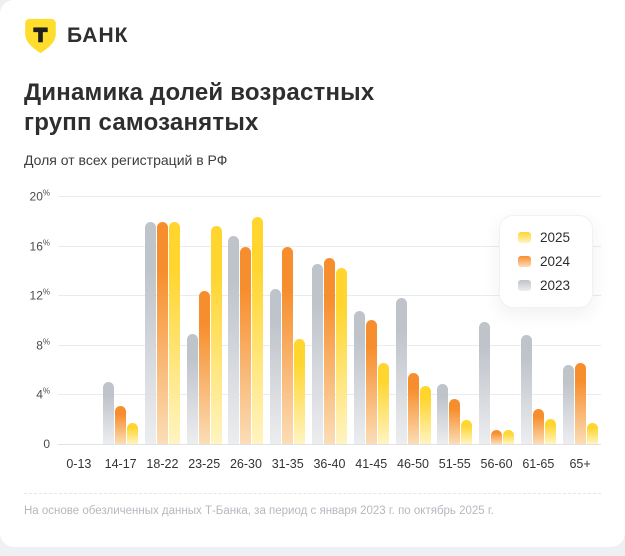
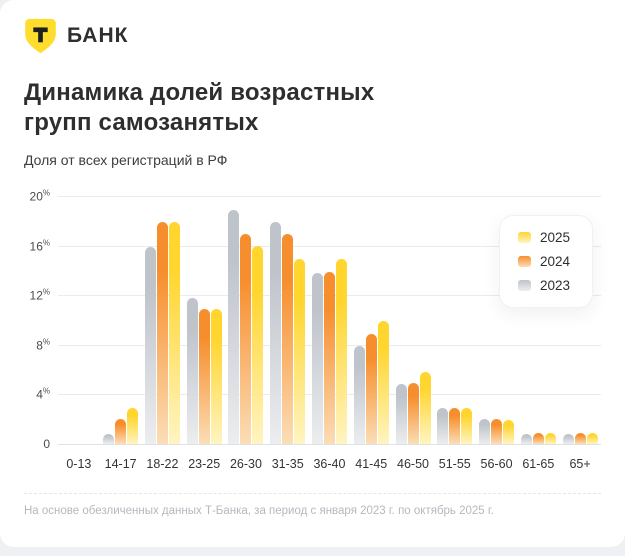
2023/14-17: 5.0 -> 0.8
2024/14-17: 3.1 -> 2.0
2025/14-17: 1.7 -> 2.9
2023/18-22: 17.9 -> 15.9
2023/23-25: 8.9 -> 11.8
2024/23-25: 12.3 -> 10.9
2025/23-25: 17.6 -> 10.9
2023/26-30: 16.8 -> 18.9
2024/26-30: 15.9 -> 16.9
2025/26-30: 18.3 -> 16.0
2023/31-35: 12.5 -> 17.9
2024/31-35: 15.9 -> 16.9
2025/31-35: 8.5 -> 14.9
2023/36-40: 14.5 -> 13.8
2024/36-40: 15.0 -> 13.9
2025/36-40: 14.2 -> 14.9
2023/41-45: 10.7 -> 7.9
2024/41-45: 10.0 -> 8.9
2025/41-45: 6.5 -> 9.9
2023/46-50: 11.8 -> 4.8
2024/46-50: 5.7 -> 4.9
2025/46-50: 4.7 -> 5.8
2023/51-55: 4.8 -> 2.9
2024/51-55: 3.6 -> 2.9
2025/51-55: 1.9 -> 2.9
2023/56-60: 9.8 -> 2.0
2024/56-60: 1.1 -> 2.0
2025/56-60: 1.1 -> 1.9
2023/61-65: 8.8 -> 0.8
2024/61-65: 2.8 -> 0.9
2025/61-65: 2.0 -> 0.9
2023/65+: 6.4 -> 0.8
2024/65+: 6.5 -> 0.9
2025/65+: 1.7 -> 0.9
